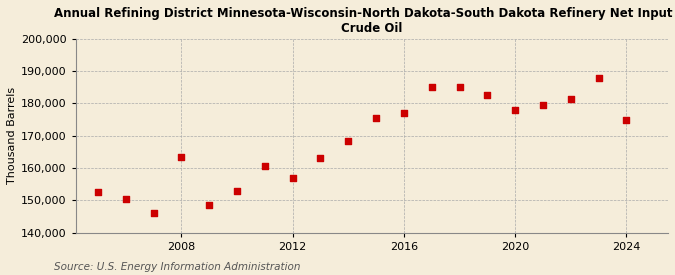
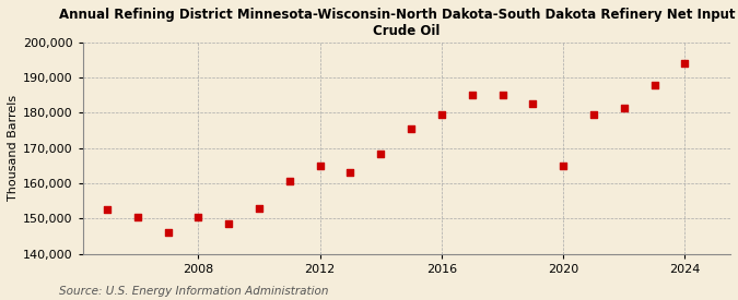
2008: 163,500 -> 150,500
2012: 157,000 -> 165,000
2016: 177,000 -> 179,500
2020: 178,000 -> 165,000
2024: 175,000 -> 194,000
